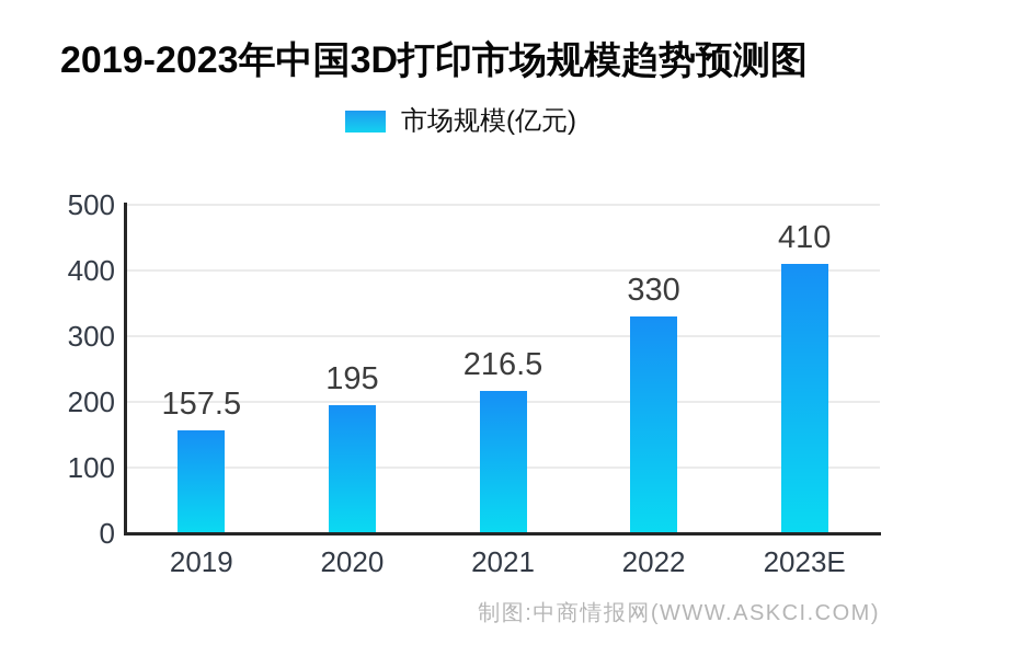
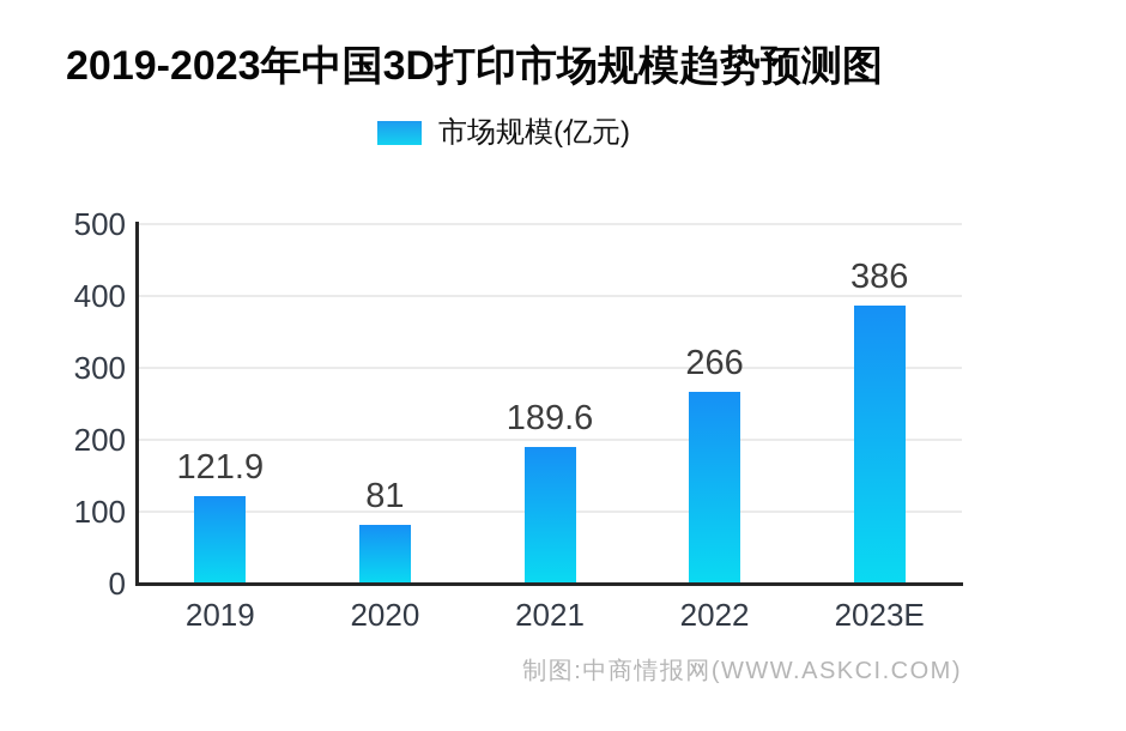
2019: 157.5 -> 121.9
2020: 195 -> 81
2021: 216.5 -> 189.6
2022: 330 -> 266
2023E: 410 -> 386
